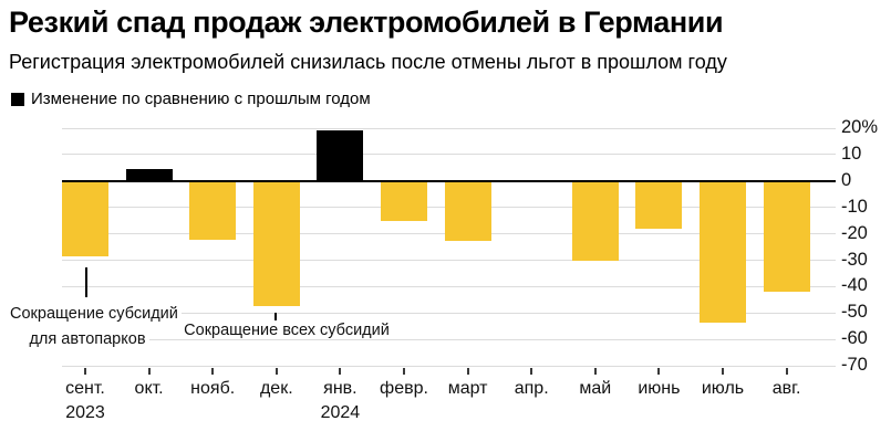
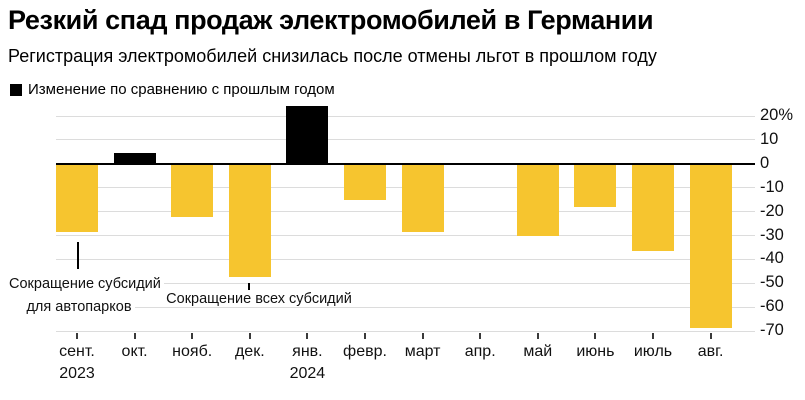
янв.: 19% -> 24%
март: -23% -> -29%
июль: -54% -> -37%
авг.: -42% -> -69%
